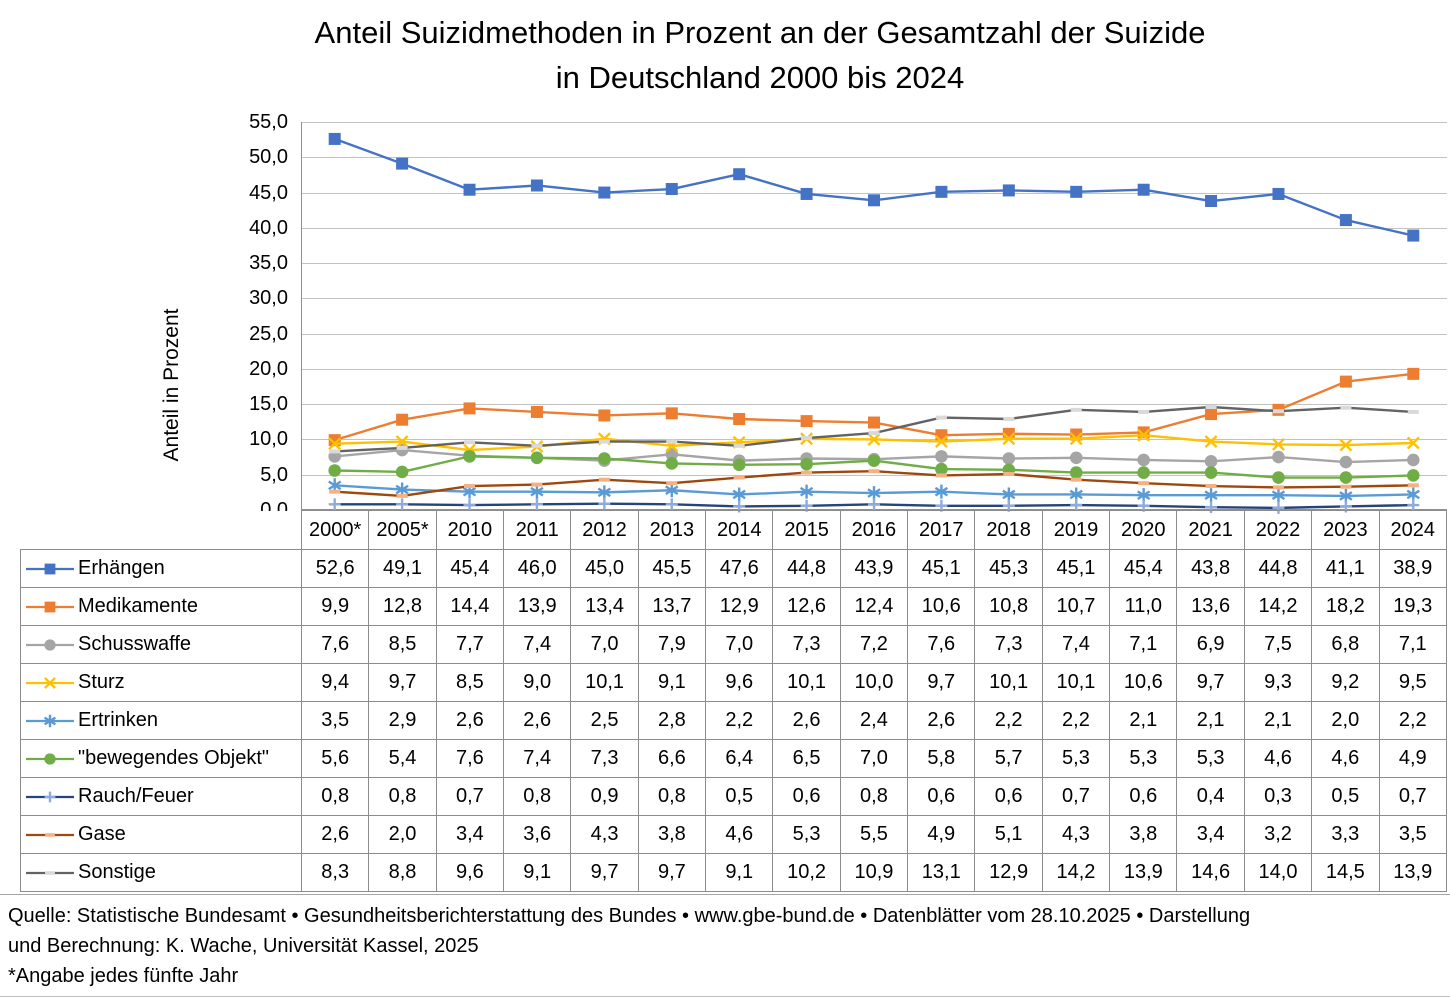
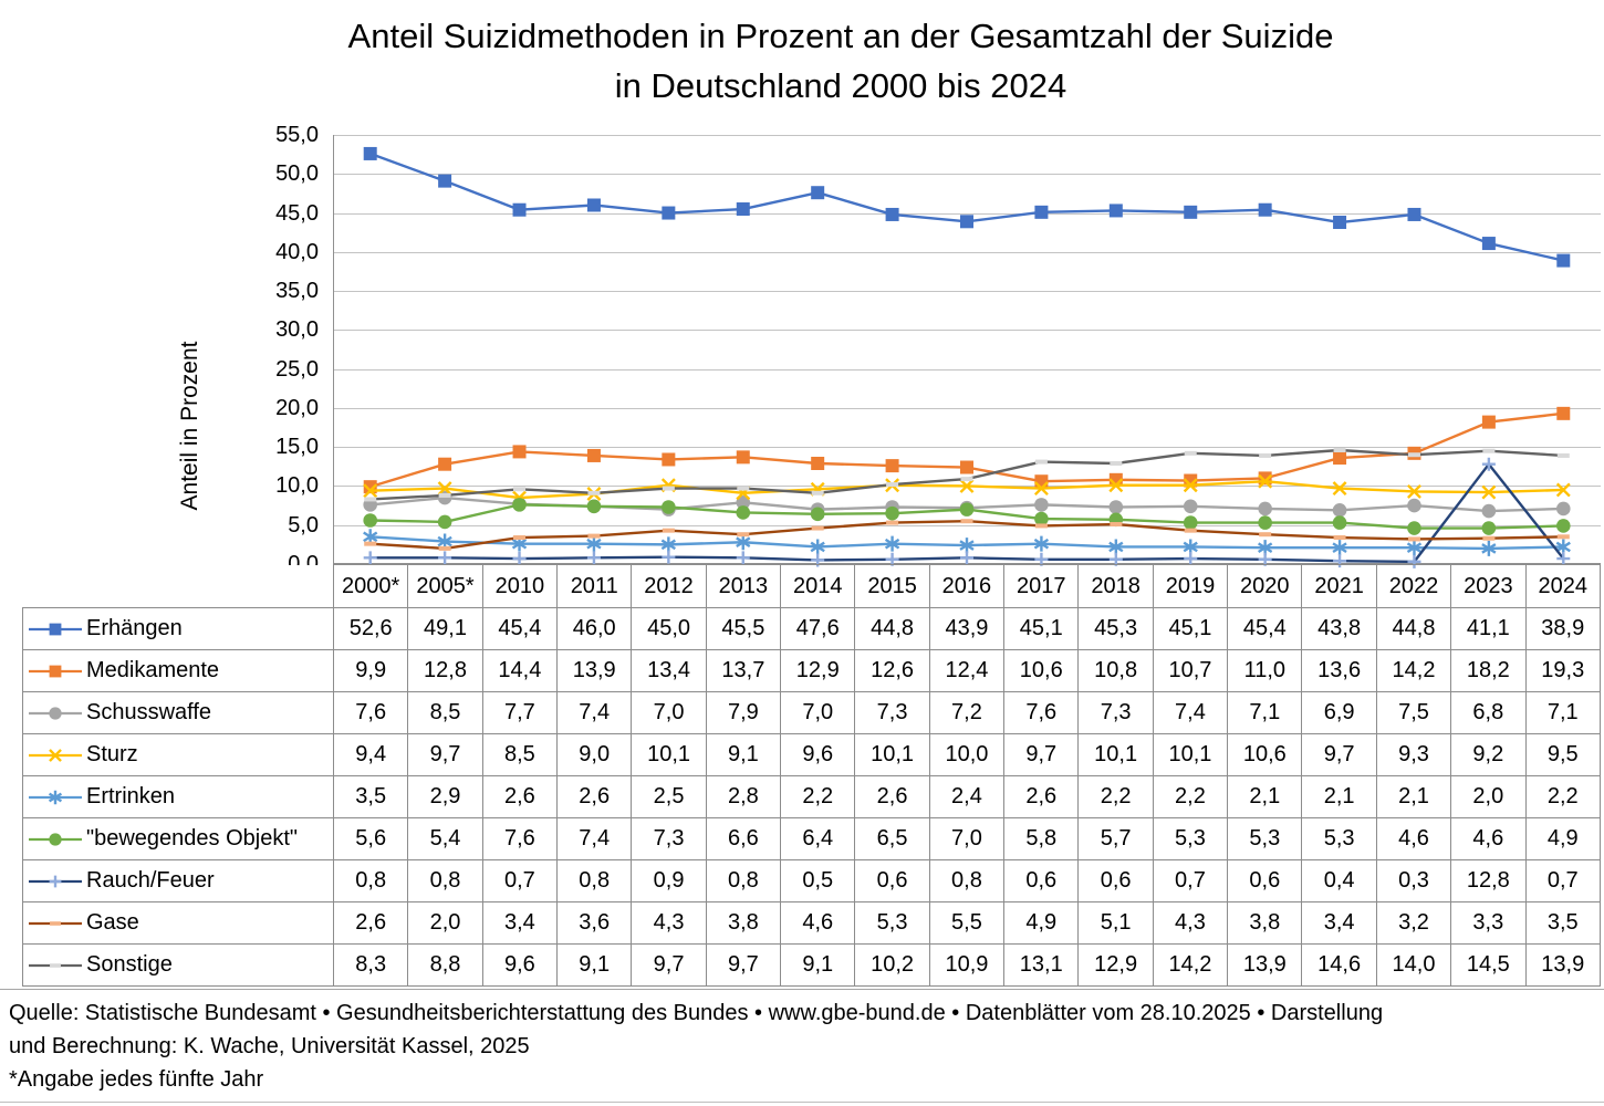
Rauch/Feuer/2023: 0,5 -> 12,8
